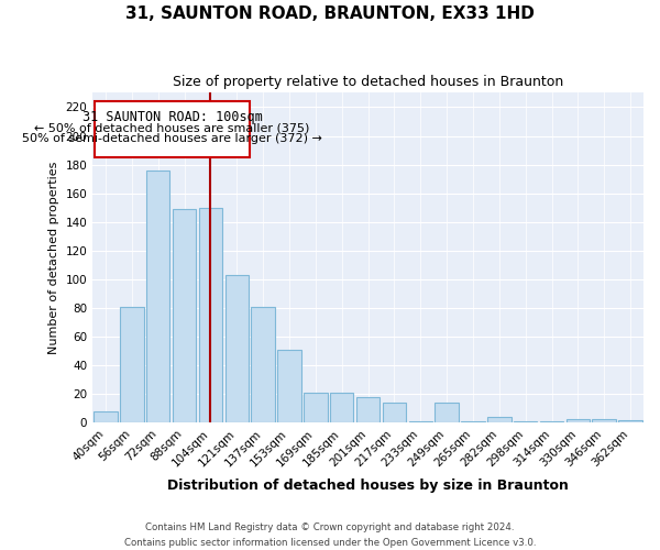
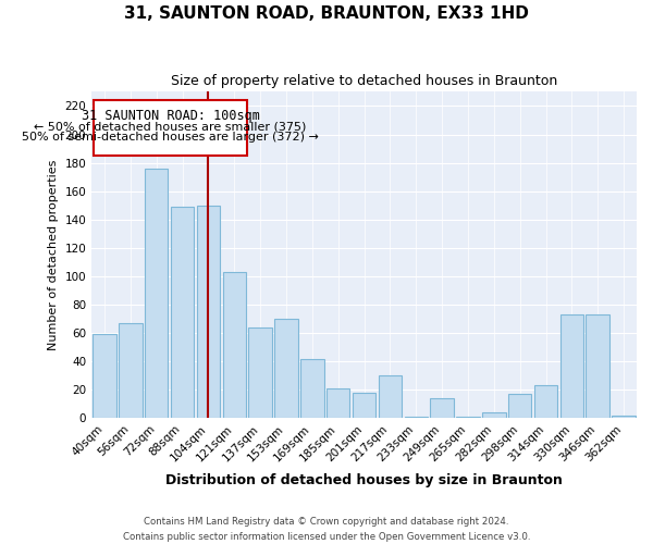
40sqm: 8 -> 59
56sqm: 81 -> 67
137sqm: 81 -> 64
153sqm: 51 -> 70
169sqm: 21 -> 42
217sqm: 14 -> 30
298sqm: 1 -> 17
314sqm: 1 -> 23
330sqm: 3 -> 73
346sqm: 3 -> 73
